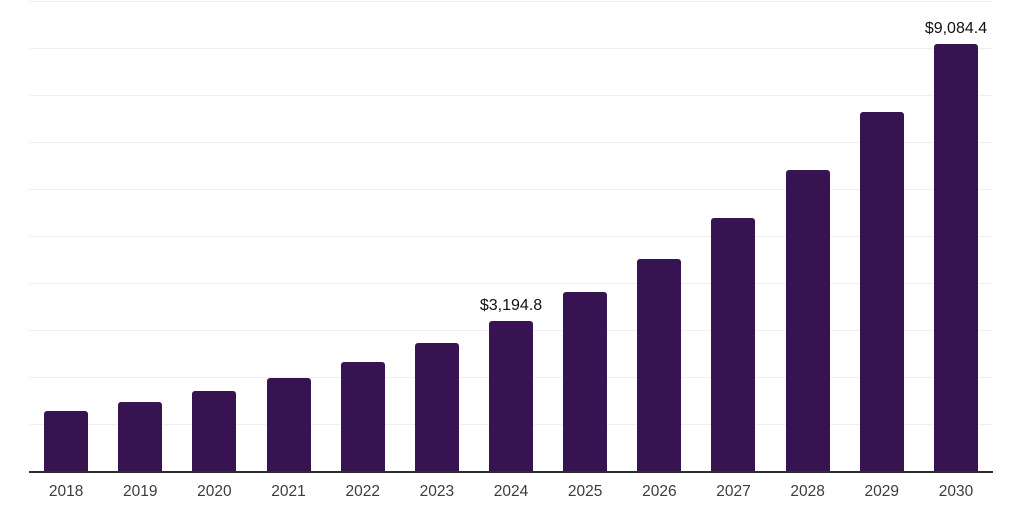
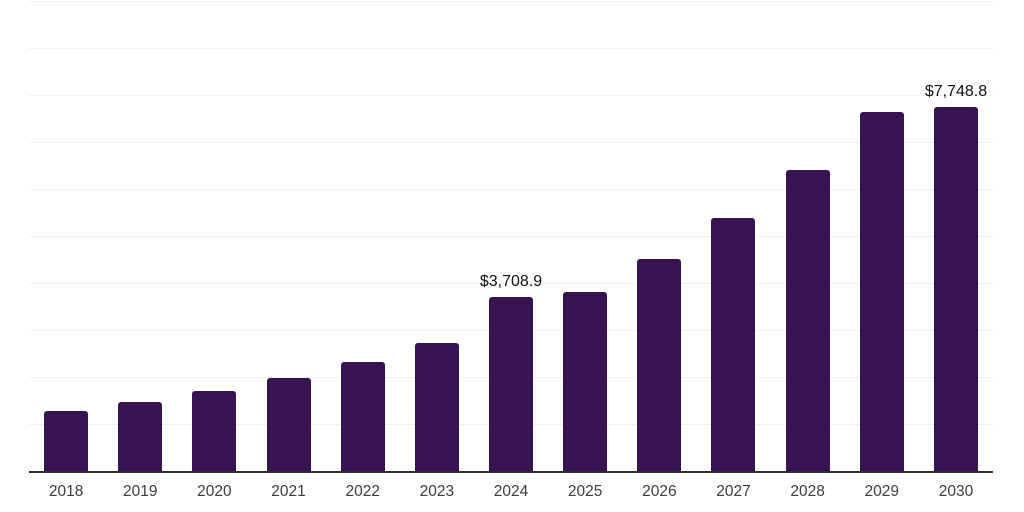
2024: $3,194.8 -> $3,708.9
2030: $9,084.4 -> $7,748.8
